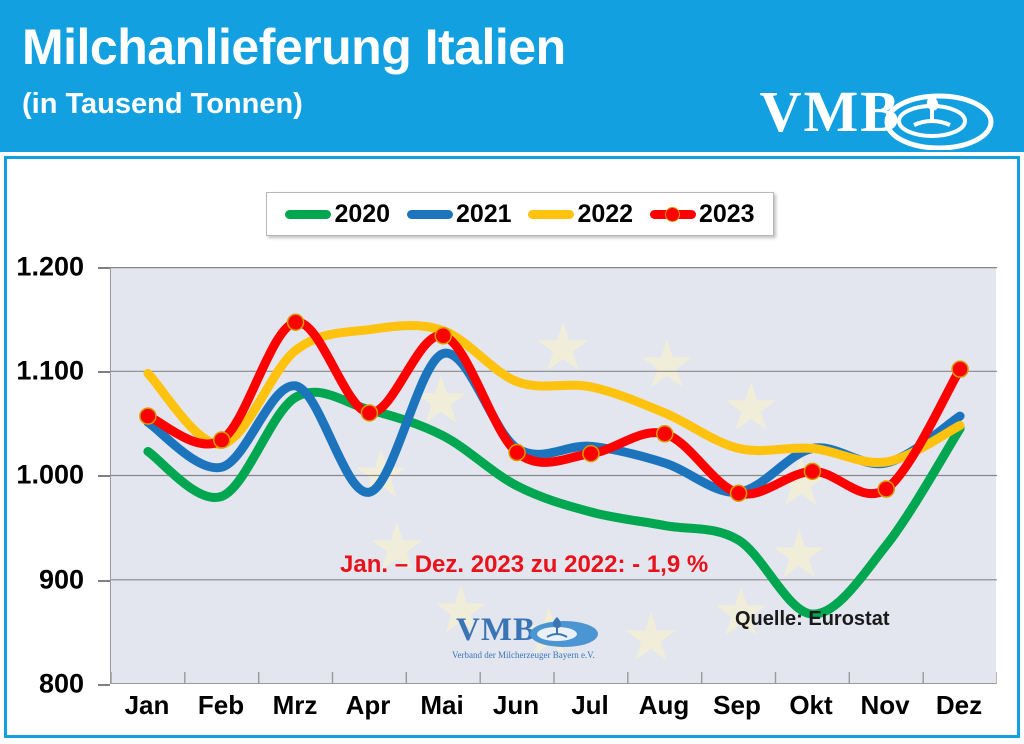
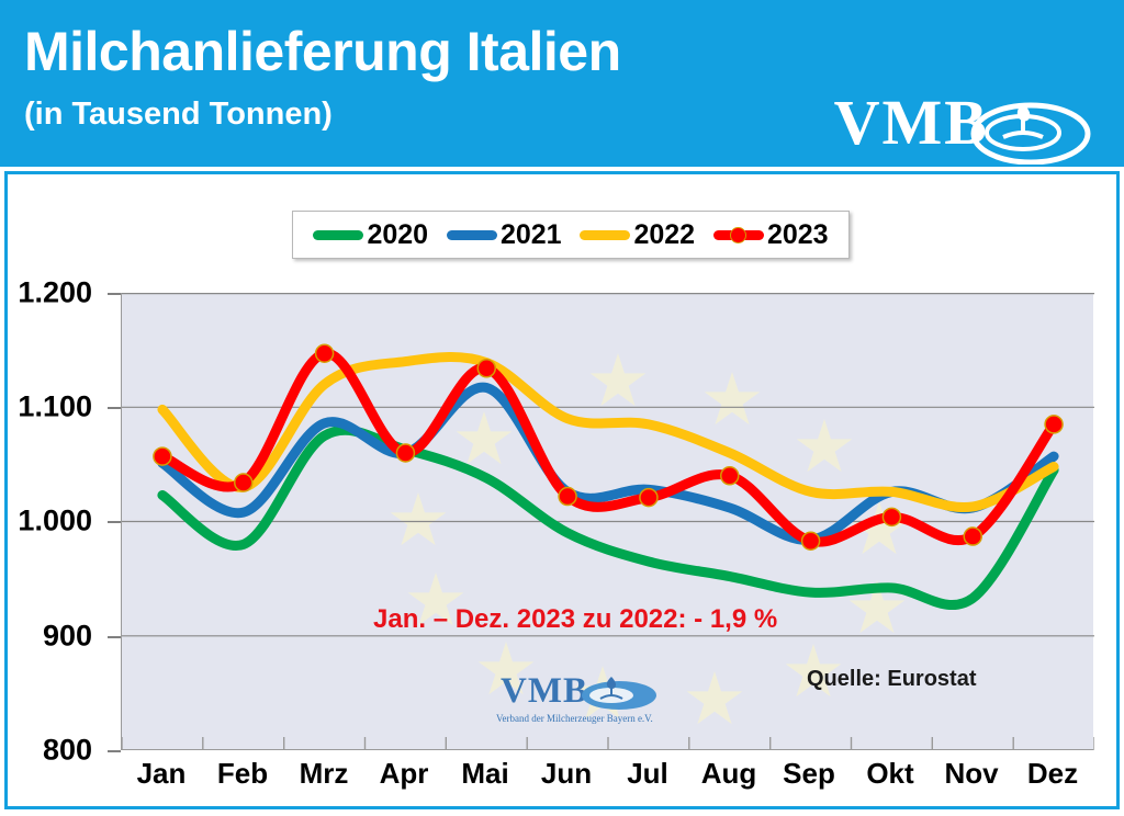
2021/Apr: 984 -> 1060
2020/Okt: 867 -> 942
2023/Dez: 1102 -> 1085
